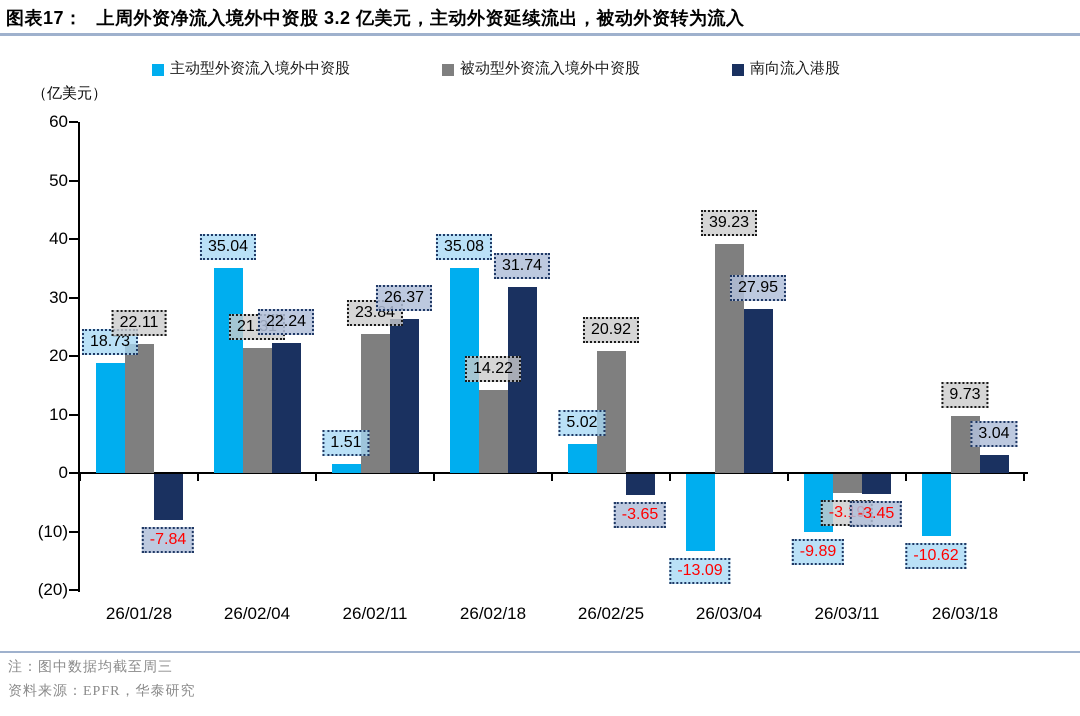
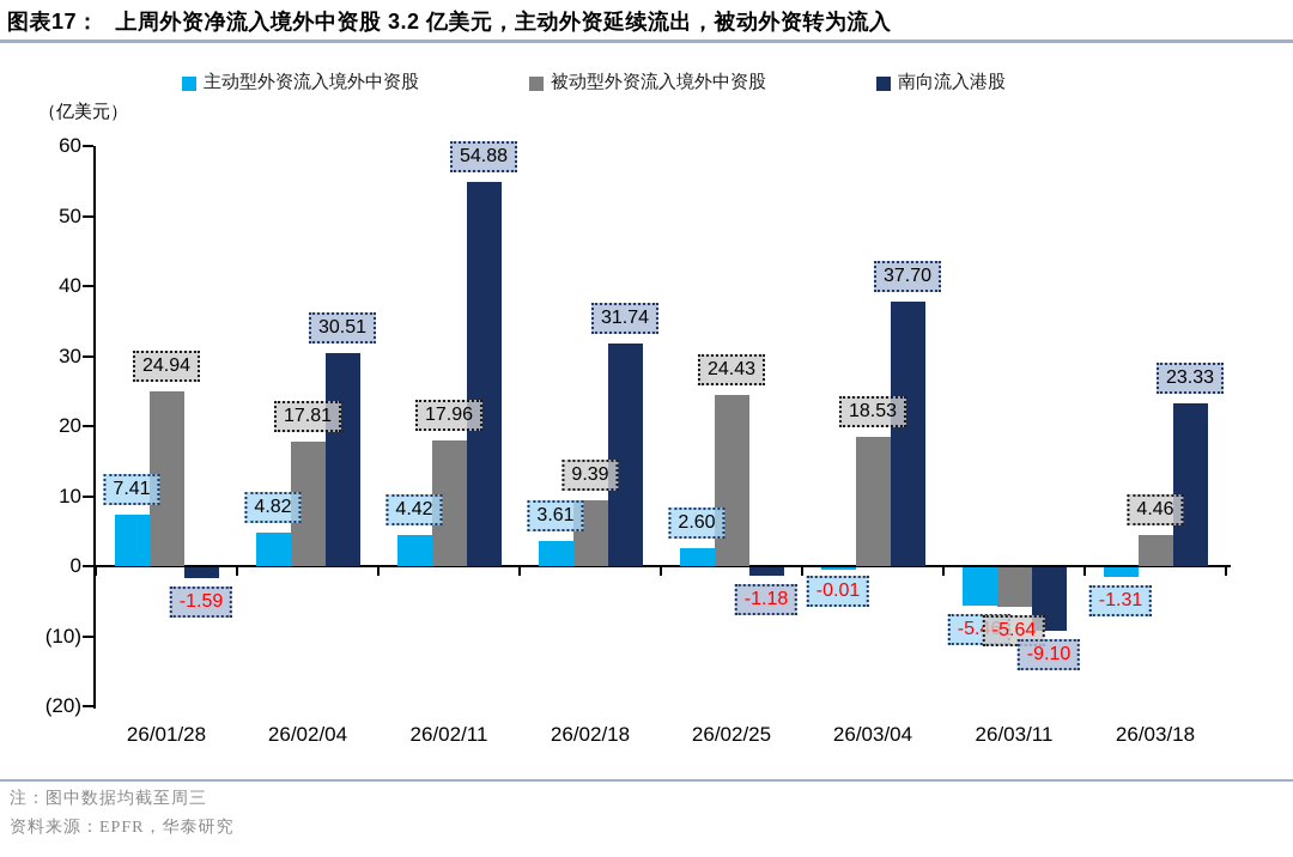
主动型外资流入境外中资股/26/01/28: 18.73 -> 7.41
被动型外资流入境外中资股/26/01/28: 22.11 -> 24.94
南向流入港股/26/01/28: -7.84 -> -1.59
主动型外资流入境外中资股/26/02/04: 35.04 -> 4.82
被动型外资流入境外中资股/26/02/04: 21.31 -> 17.81
南向流入港股/26/02/04: 22.24 -> 30.51
主动型外资流入境外中资股/26/02/11: 1.51 -> 4.42
被动型外资流入境外中资股/26/02/11: 23.84 -> 17.96
南向流入港股/26/02/11: 26.37 -> 54.88
主动型外资流入境外中资股/26/02/18: 35.08 -> 3.61
被动型外资流入境外中资股/26/02/18: 14.22 -> 9.39
主动型外资流入境外中资股/26/02/25: 5.02 -> 2.60
被动型外资流入境外中资股/26/02/25: 20.92 -> 24.43
南向流入港股/26/02/25: -3.65 -> -1.18
主动型外资流入境外中资股/26/03/04: -13.09 -> -0.01
被动型外资流入境外中资股/26/03/04: 39.23 -> 18.53
南向流入港股/26/03/04: 27.95 -> 37.70
主动型外资流入境外中资股/26/03/11: -9.89 -> -5.46
被动型外资流入境外中资股/26/03/11: -3.19 -> -5.64
南向流入港股/26/03/11: -3.45 -> -9.10
主动型外资流入境外中资股/26/03/18: -10.62 -> -1.31
被动型外资流入境外中资股/26/03/18: 9.73 -> 4.46
南向流入港股/26/03/18: 3.04 -> 23.33
